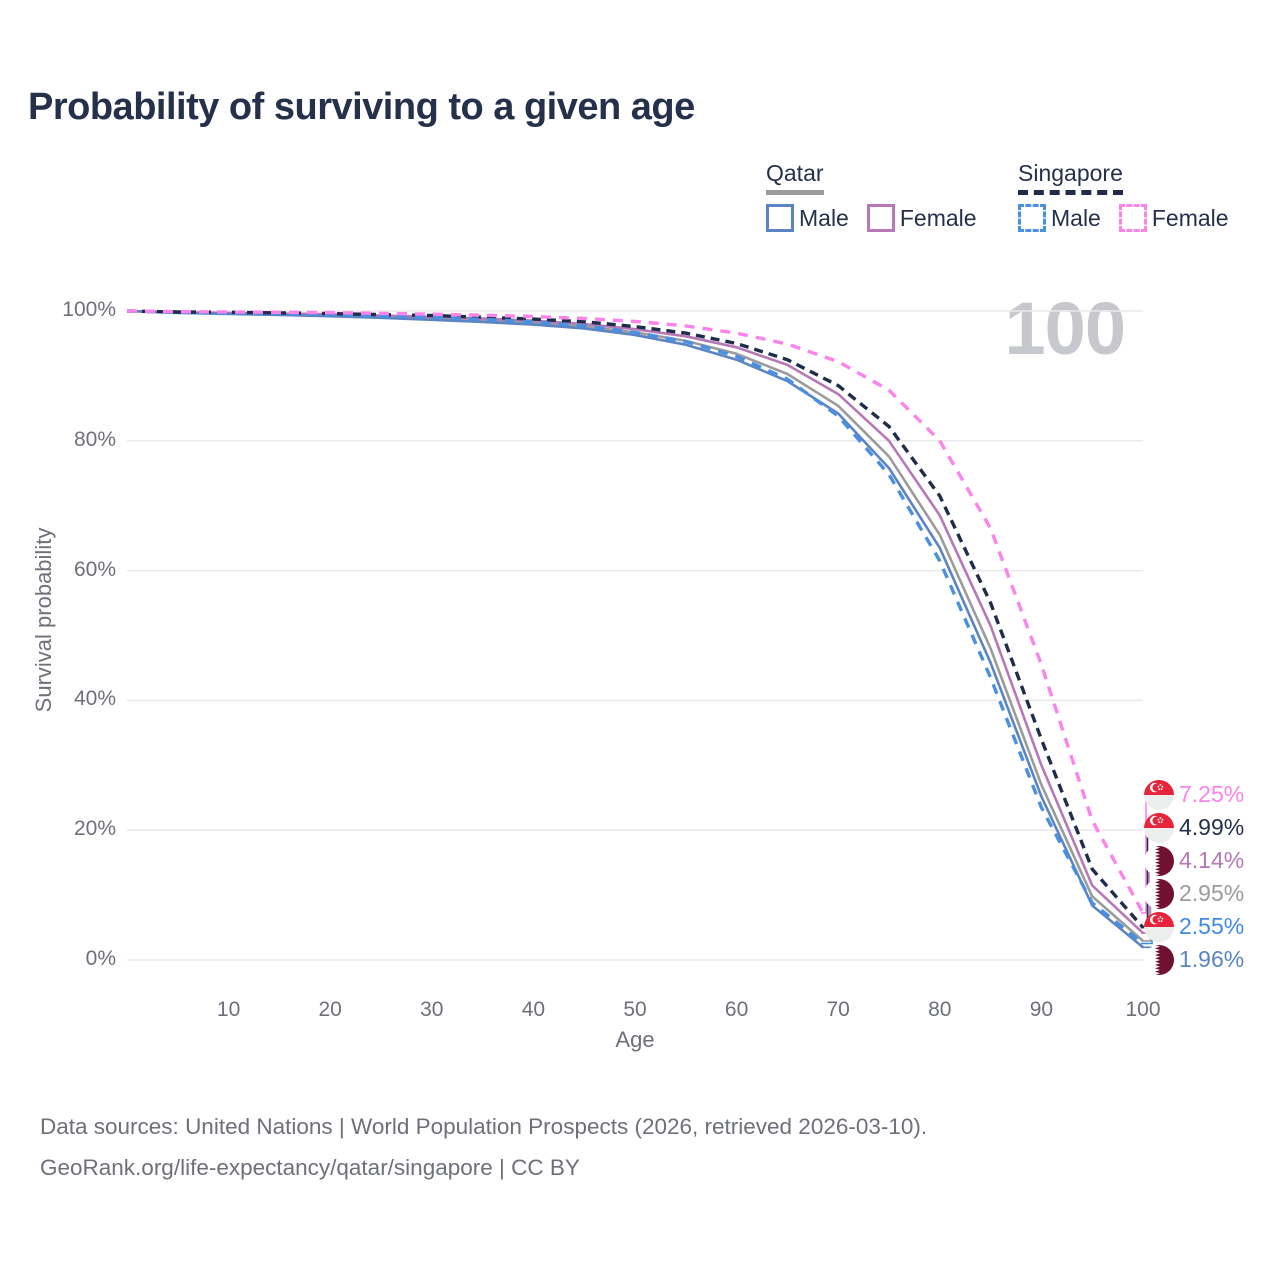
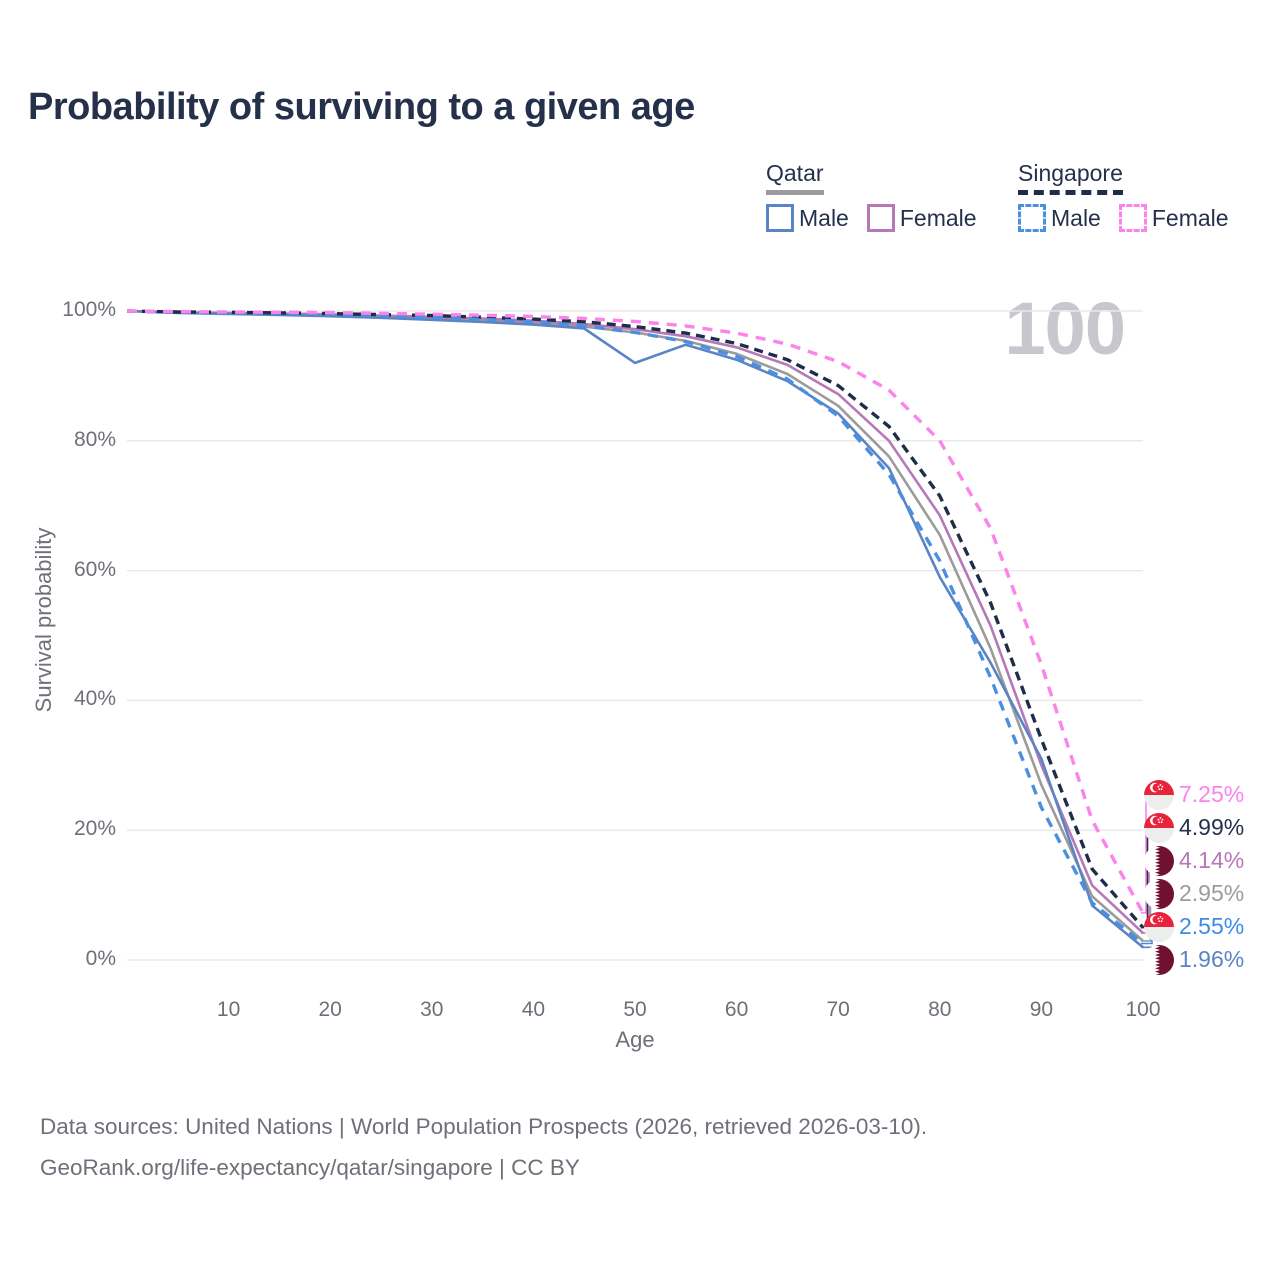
Qatar Male/50: 96% -> 92%
Qatar Male/80: 64% -> 59%
Qatar Male/90: 25% -> 31%
